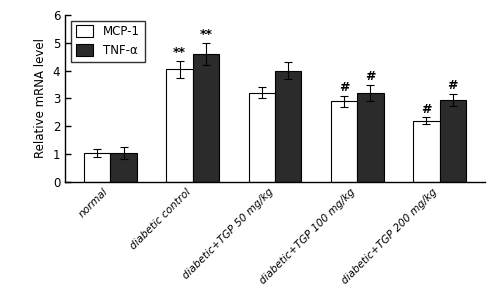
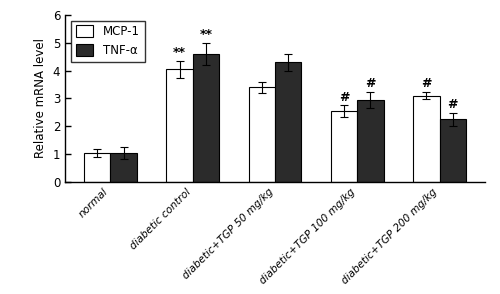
MCP-1/diabetic+TGP 50 mg/kg: 3.20 -> 3.40
TNF-α/diabetic+TGP 50 mg/kg: 4.00 -> 4.30
MCP-1/diabetic+TGP 100 mg/kg: 2.90 -> 2.55
TNF-α/diabetic+TGP 100 mg/kg: 3.20 -> 2.95
MCP-1/diabetic+TGP 200 mg/kg: 2.20 -> 3.10
TNF-α/diabetic+TGP 200 mg/kg: 2.95 -> 2.25
